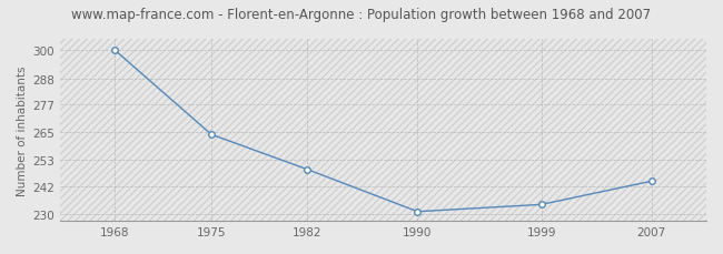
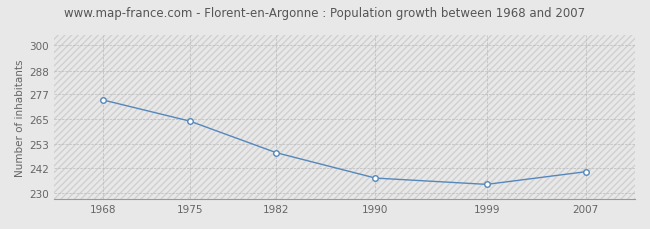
1968: 300 -> 274
1990: 231 -> 237
2007: 244 -> 240
